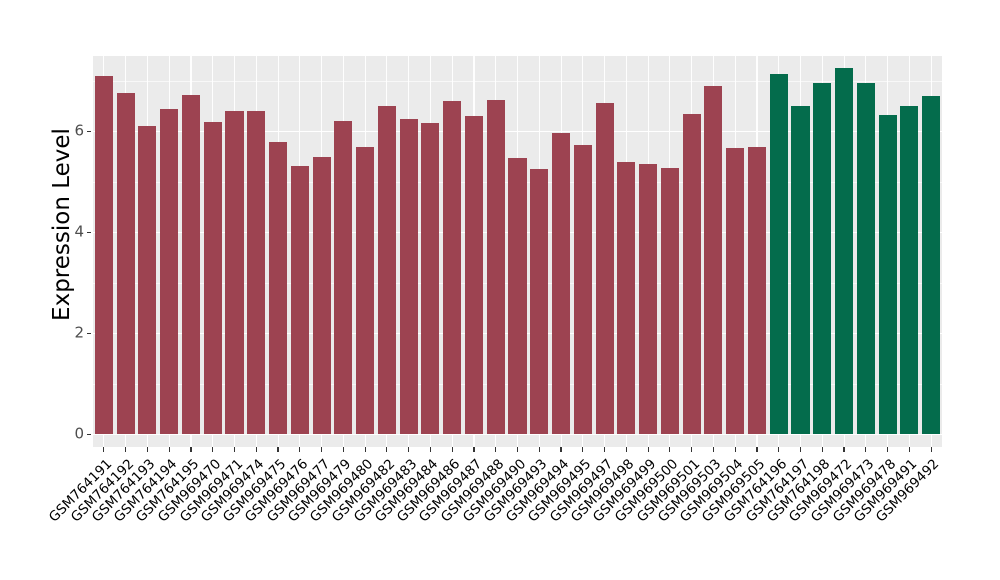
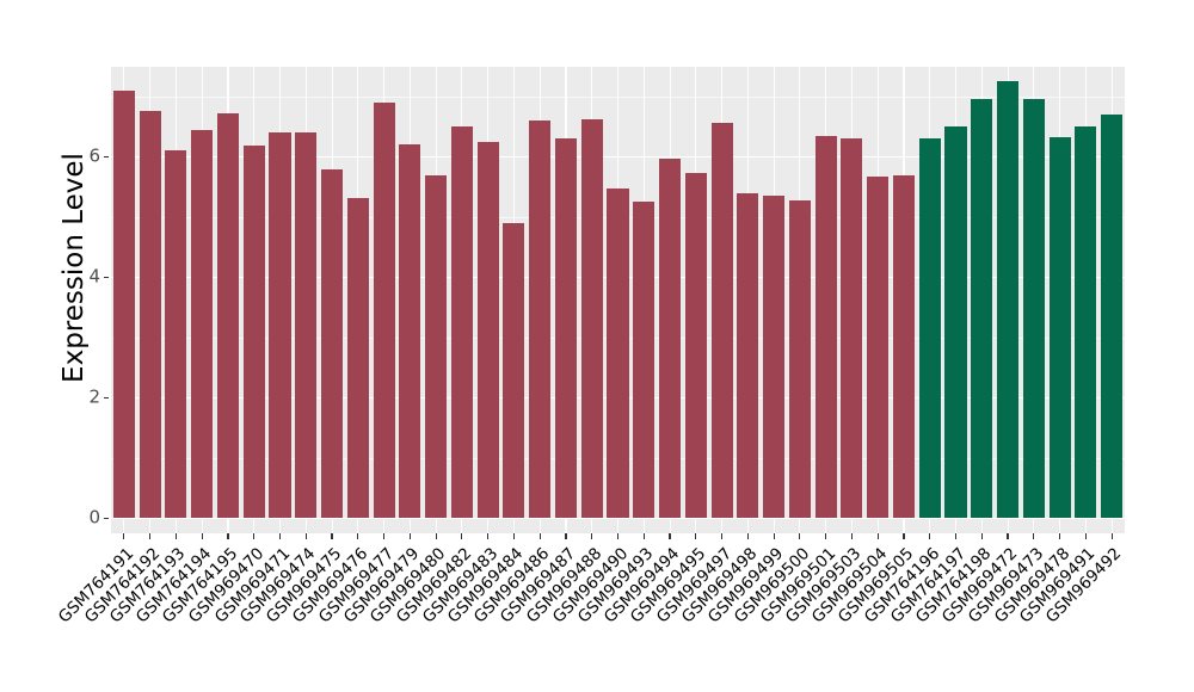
GSM969477: 5.5 -> 6.9
GSM969484: 6.2 -> 4.9
GSM969503: 6.9 -> 6.3
GSM764196: 7.1 -> 6.3
